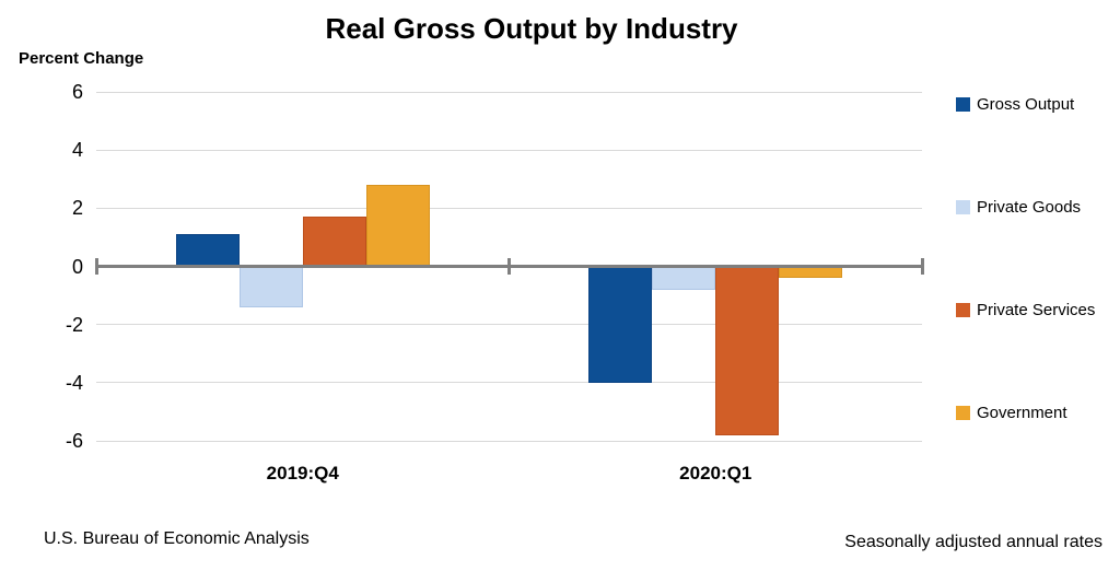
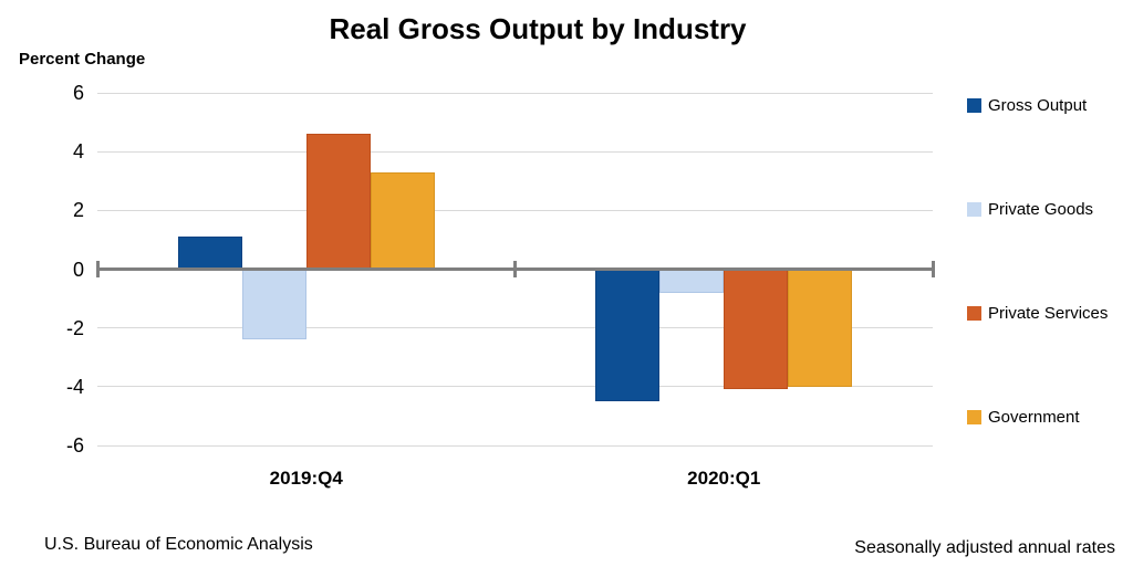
Private Goods/2019:Q4: -1.4 -> -2.4
Private Services/2019:Q4: 1.7 -> 4.6
Government/2019:Q4: 2.8 -> 3.3
Gross Output/2020:Q1: -4.0 -> -4.5
Private Services/2020:Q1: -5.8 -> -4.1
Government/2020:Q1: -0.4 -> -4.0
